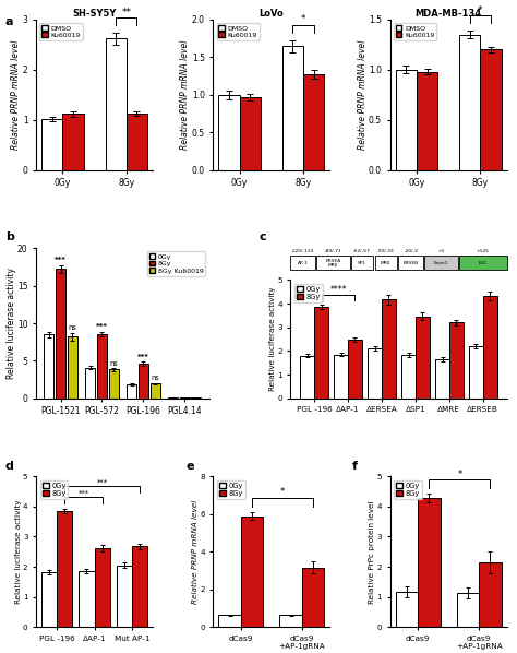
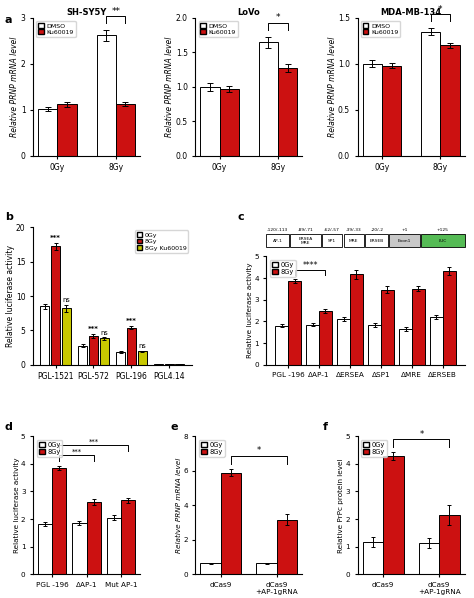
0Gy/PGL-572: 4.1 -> 2.8
8Gy/PGL-572: 8.6 -> 4.2
8Gy/PGL-196: 4.6 -> 5.4
8Gy/ΔMRE: 3.20 -> 3.50
